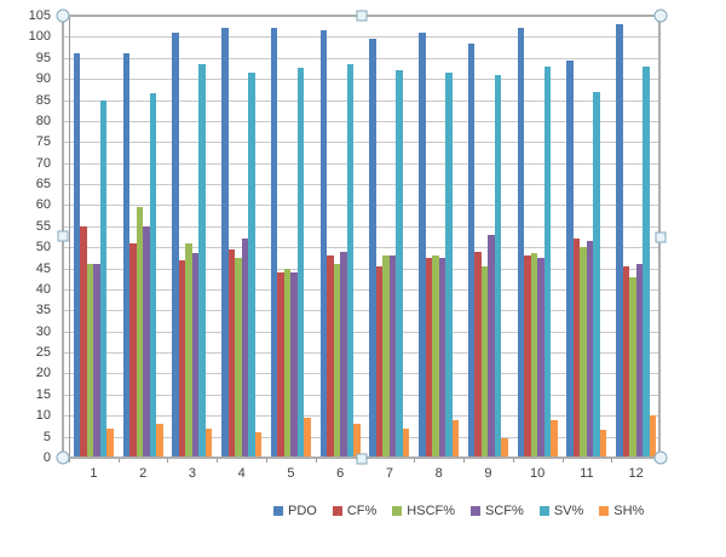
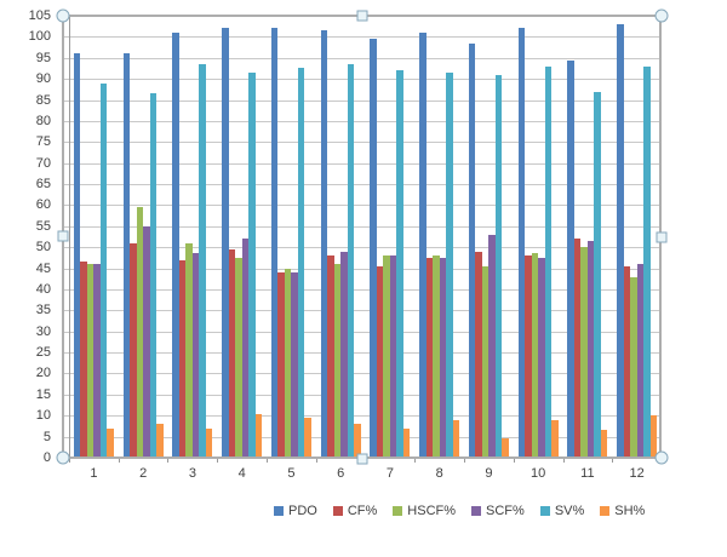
CF%/1: 55 -> 46
SV%/1: 85 -> 89
SH%/4: 6 -> 10
